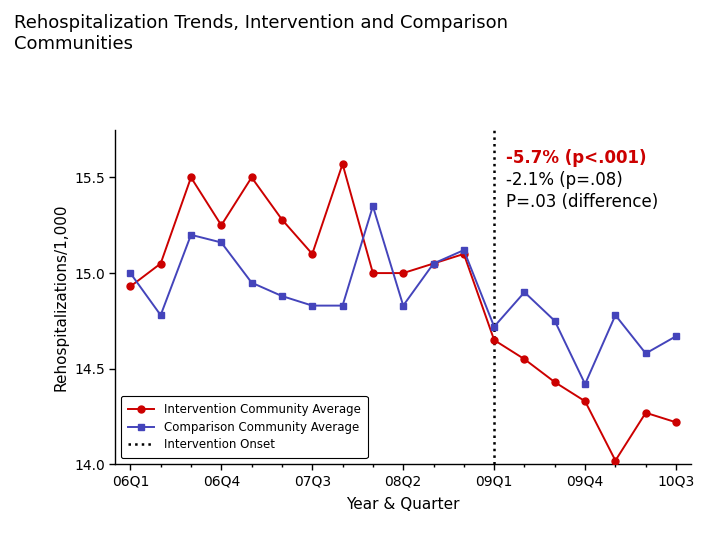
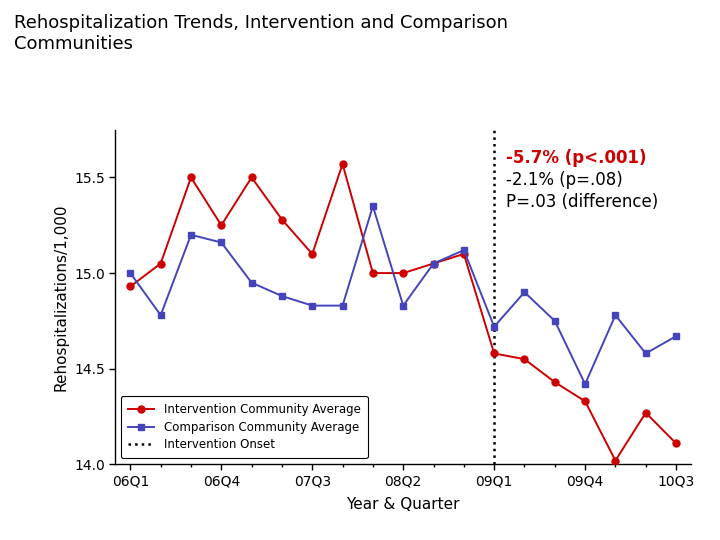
Intervention Community Average/09Q1: 14.65 -> 14.58
Intervention Community Average/10Q3: 14.22 -> 14.11
